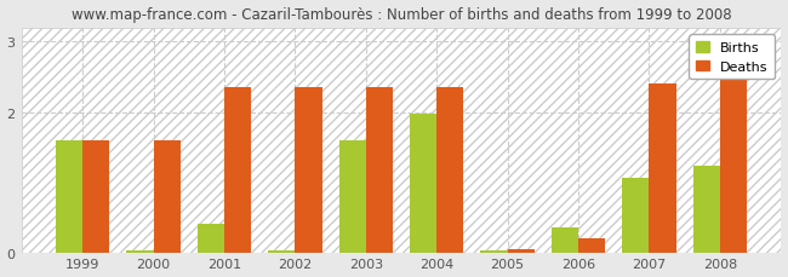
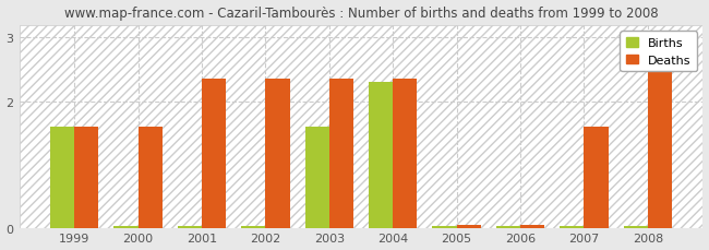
Births/2001: 0.40 -> 0.02
Births/2004: 1.98 -> 2.30
Births/2006: 0.36 -> 0.02
Deaths/2006: 0.20 -> 0.04
Births/2007: 1.06 -> 0.02
Deaths/2007: 2.40 -> 1.60
Births/2008: 1.24 -> 0.02
